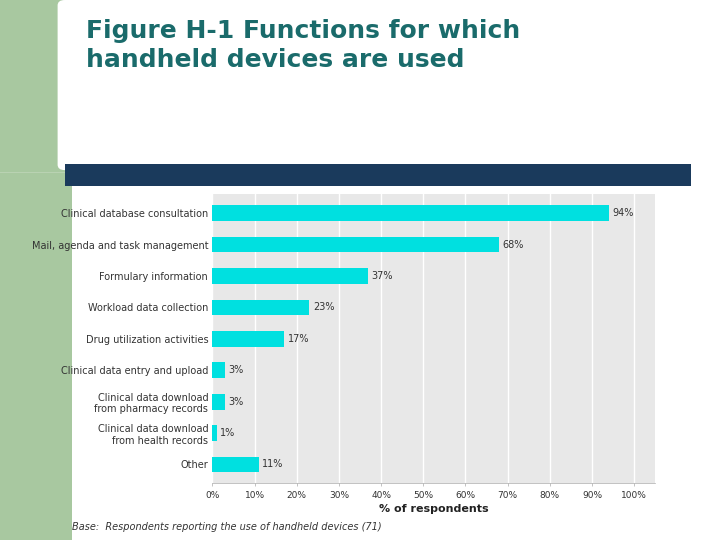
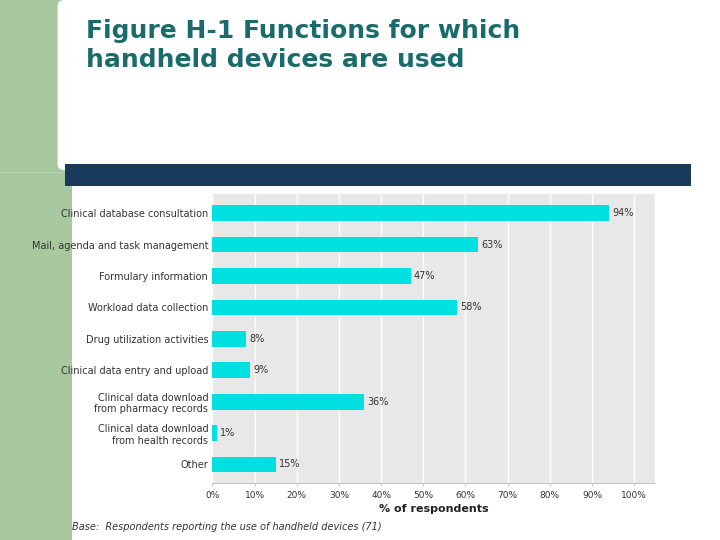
Mail, agenda and task management: 68% -> 63%
Formulary information: 37% -> 47%
Workload data collection: 23% -> 58%
Drug utilization activities: 17% -> 8%
Clinical data entry and upload: 3% -> 9%
Clinical data download from pharmacy records: 3% -> 36%
Other: 11% -> 15%
